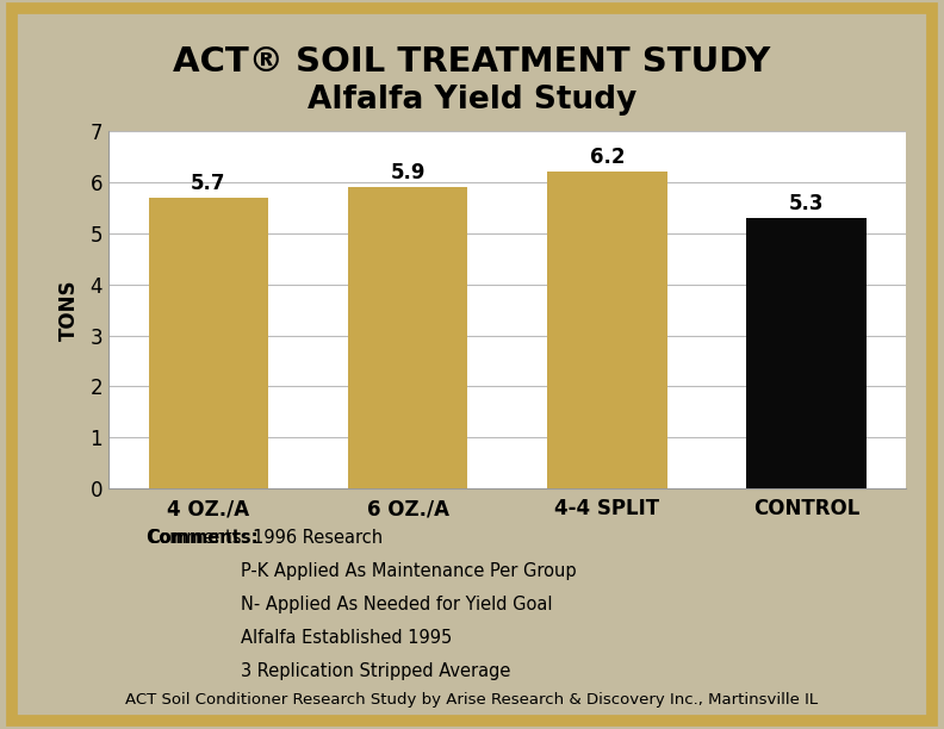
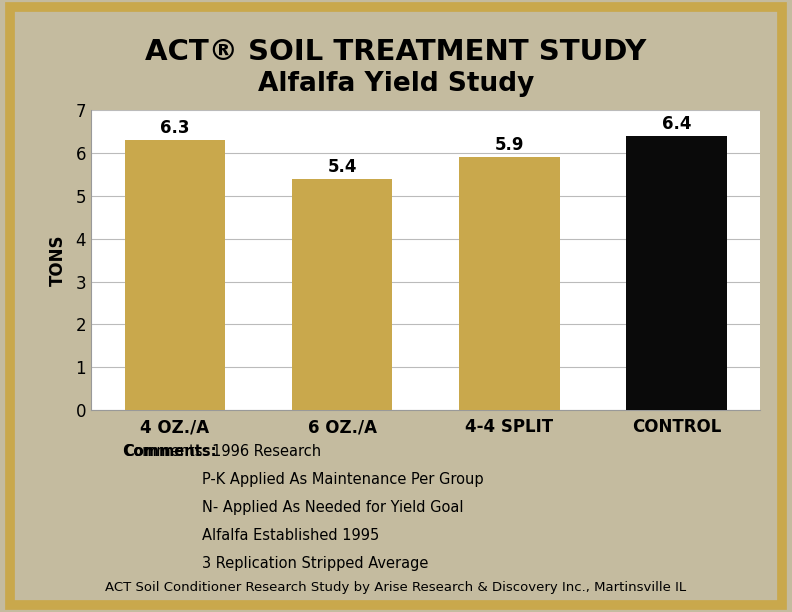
4 OZ./A: 5.7 -> 6.3
6 OZ./A: 5.9 -> 5.4
4-4 SPLIT: 6.2 -> 5.9
CONTROL: 5.3 -> 6.4
